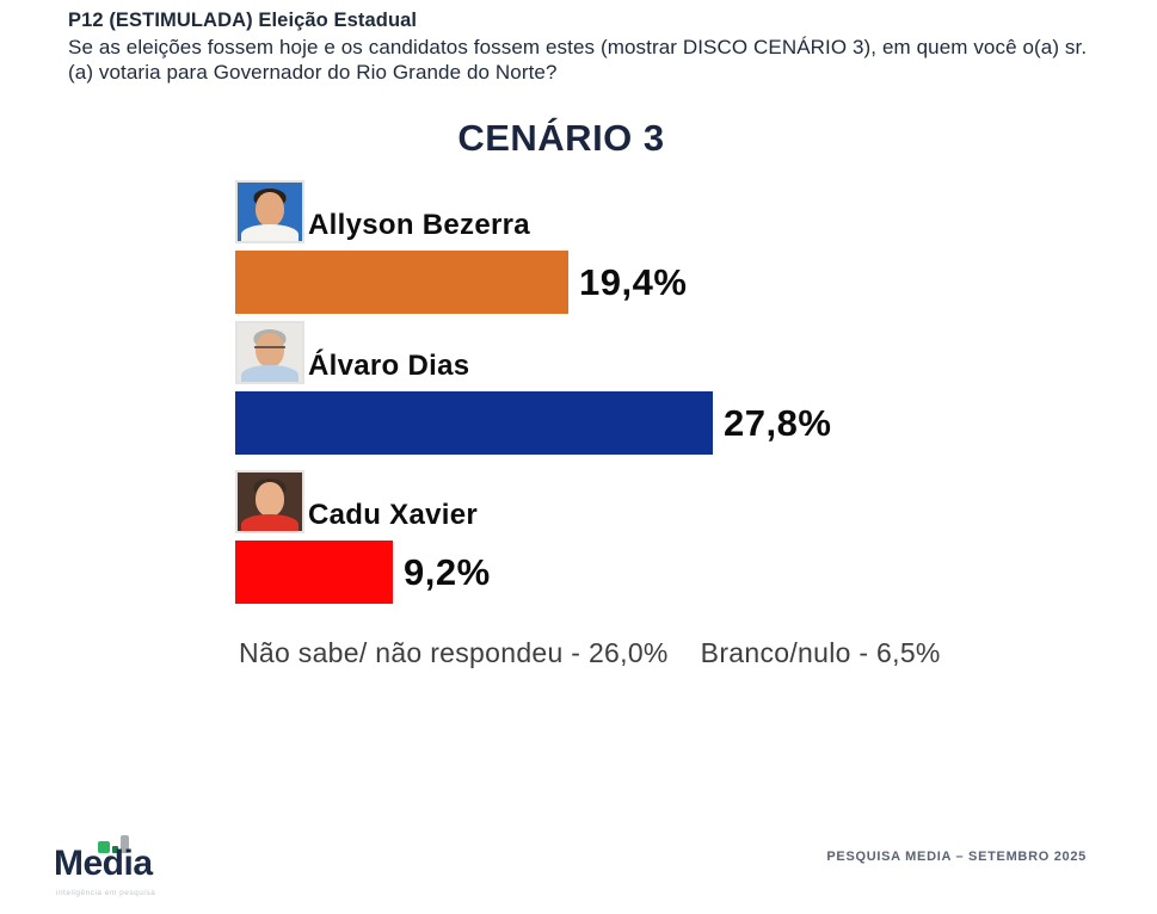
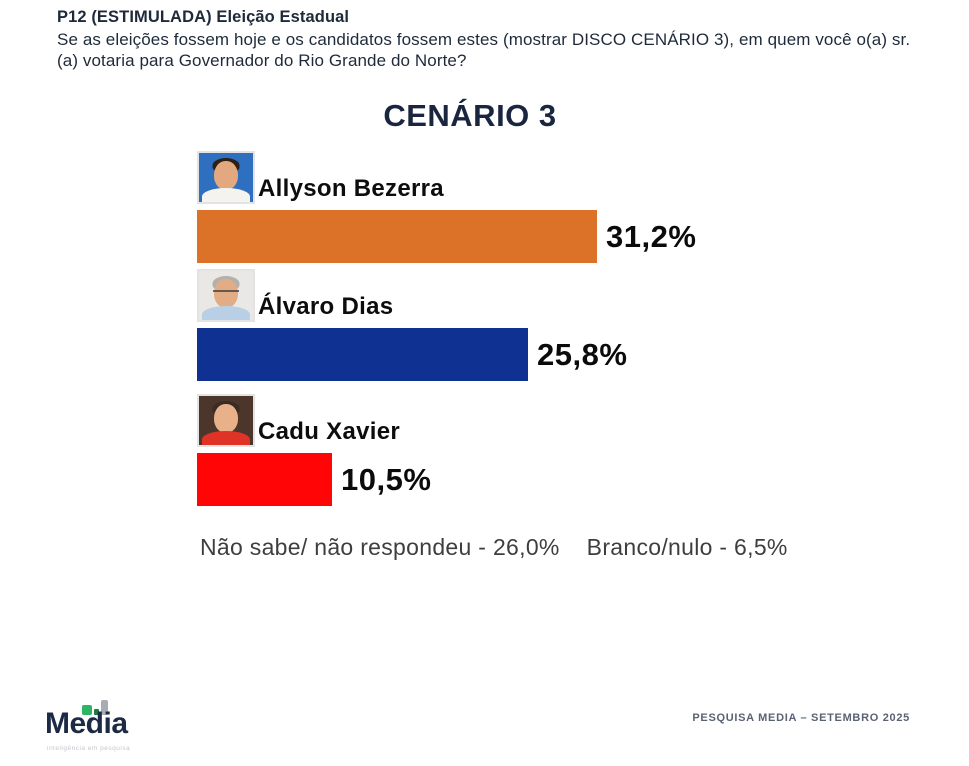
Allyson Bezerra: 19,4% -> 31,2%
Álvaro Dias: 27,8% -> 25,8%
Cadu Xavier: 9,2% -> 10,5%
